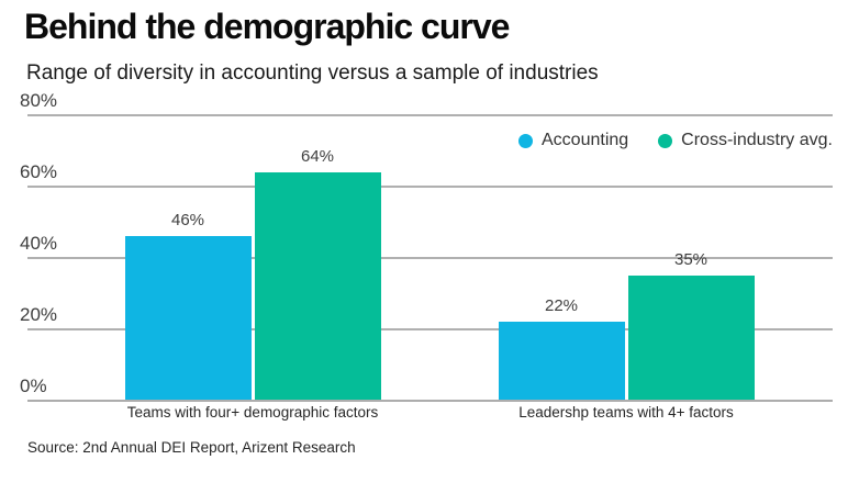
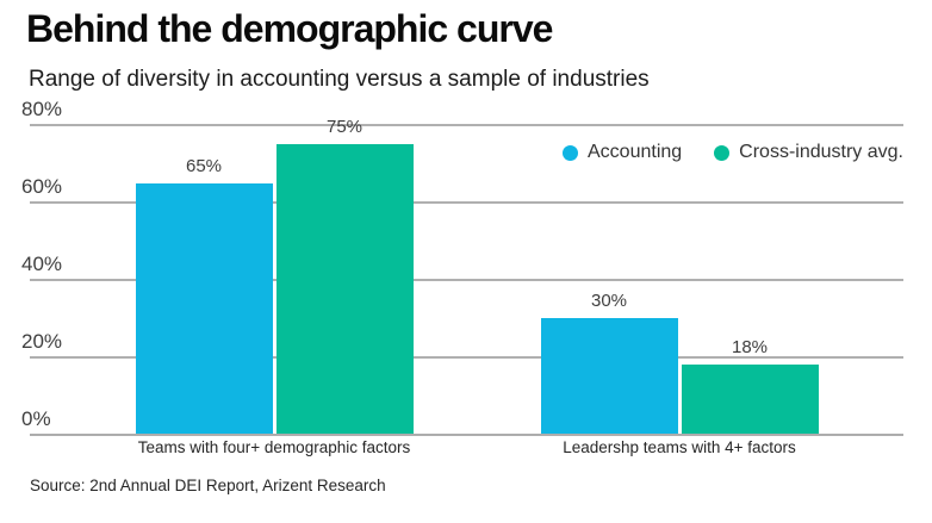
Accounting/Teams with four+ demographic factors: 46% -> 65%
Cross-industry avg./Teams with four+ demographic factors: 64% -> 75%
Accounting/Leadershp teams with 4+ factors: 22% -> 30%
Cross-industry avg./Leadershp teams with 4+ factors: 35% -> 18%
